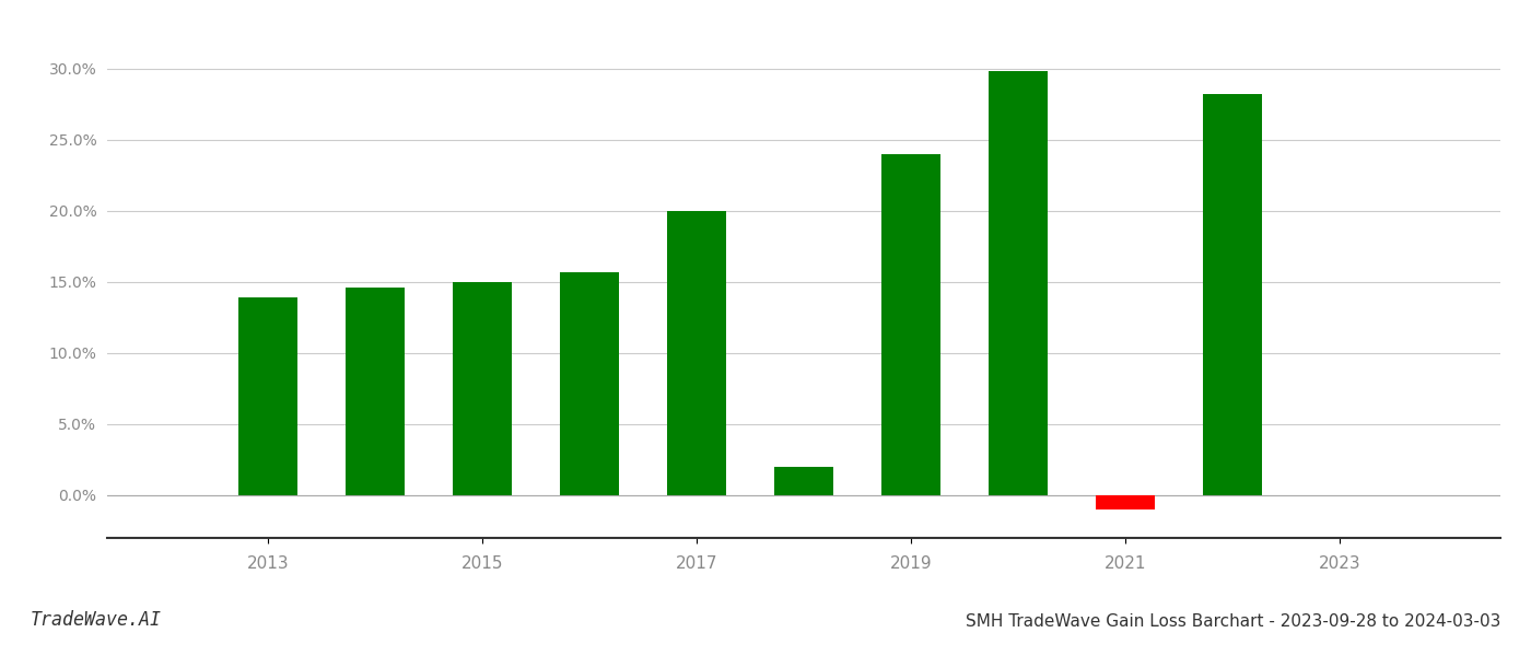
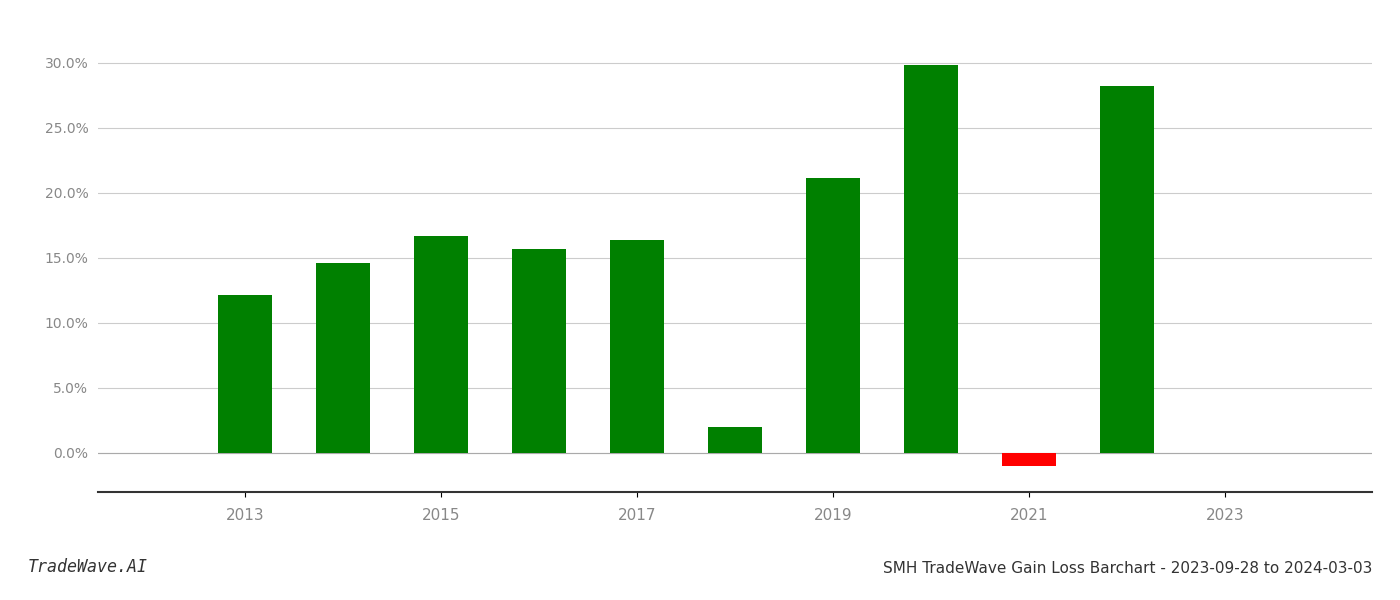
2013: 13.9% -> 12.1%
2015: 15.0% -> 16.7%
2017: 20.0% -> 16.4%
2019: 24.0% -> 21.1%
